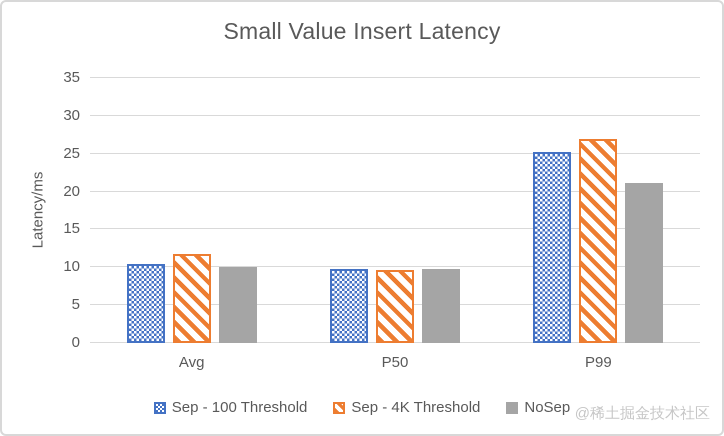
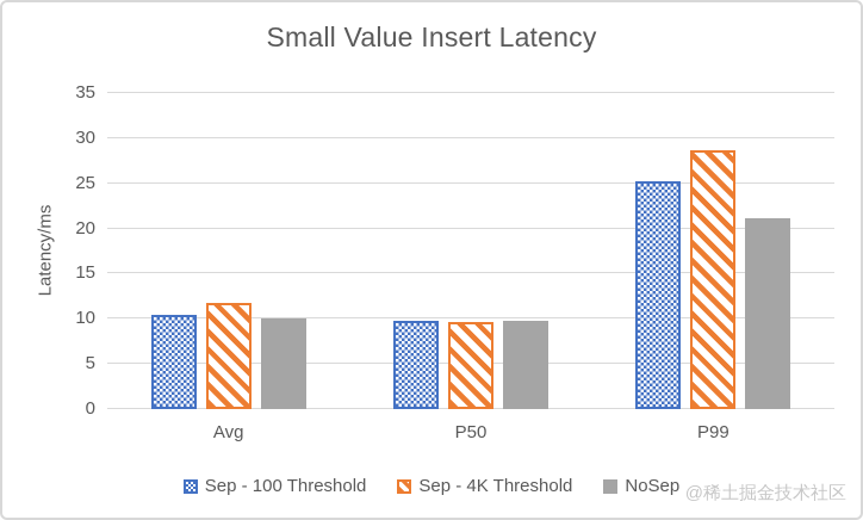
Sep - 4K Threshold/P99: 27 -> 29
